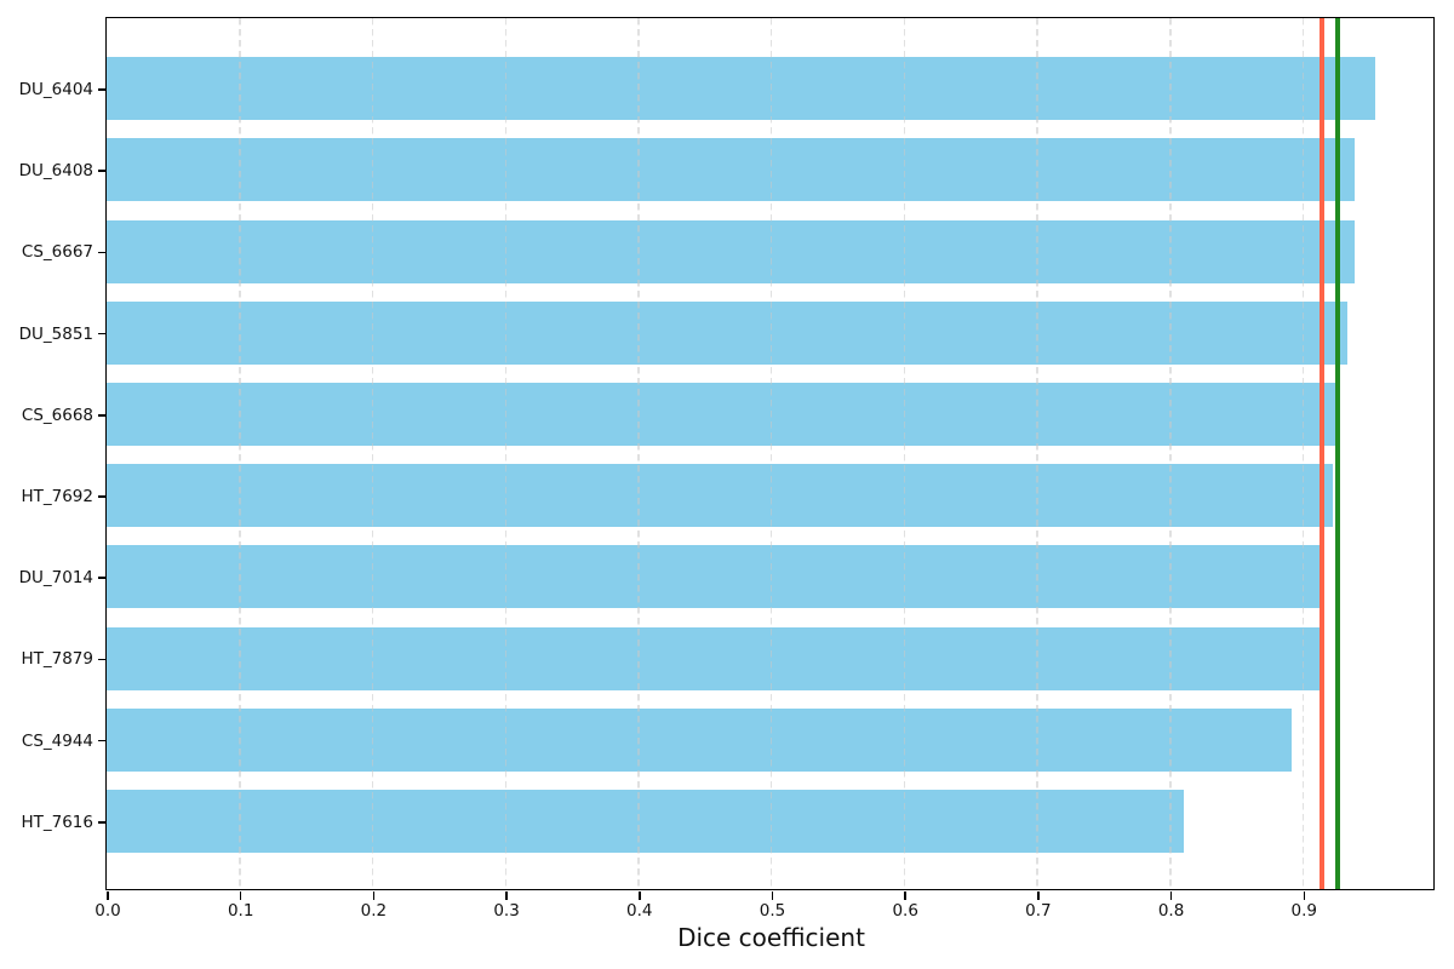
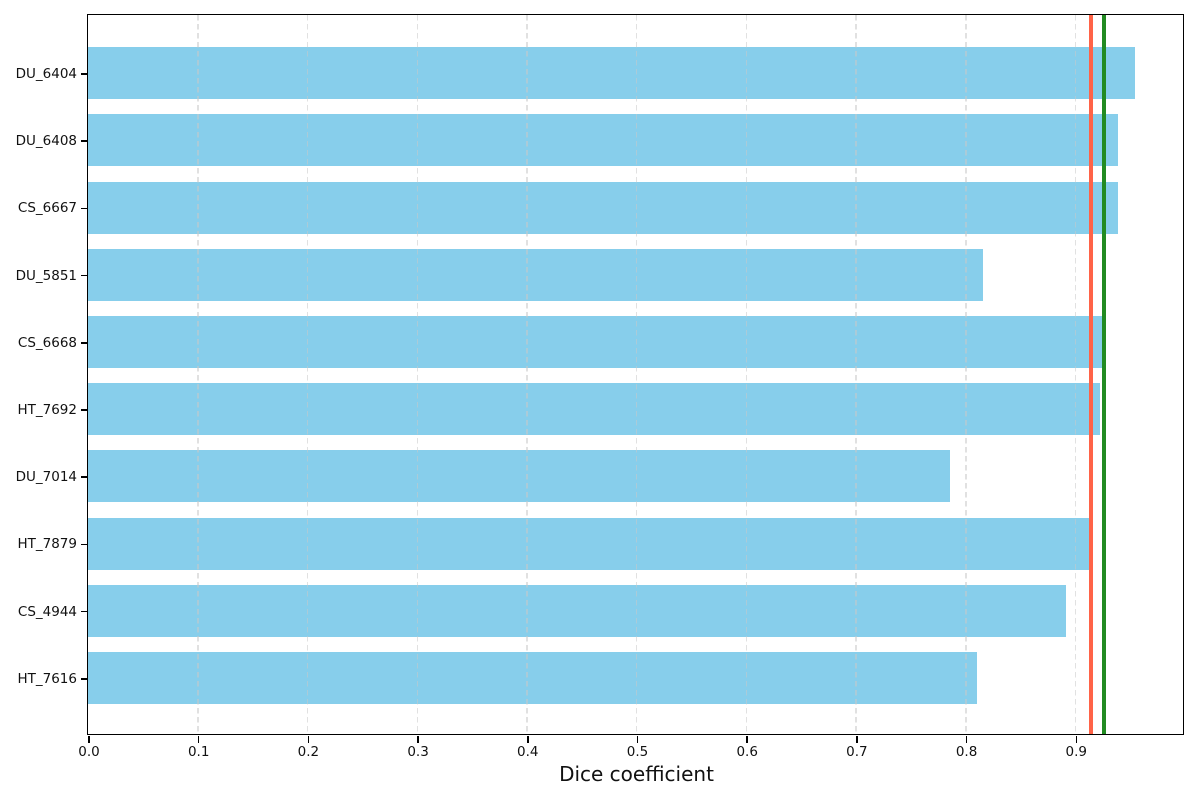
DU_5851: 0.933 -> 0.816
DU_7014: 0.913 -> 0.786
